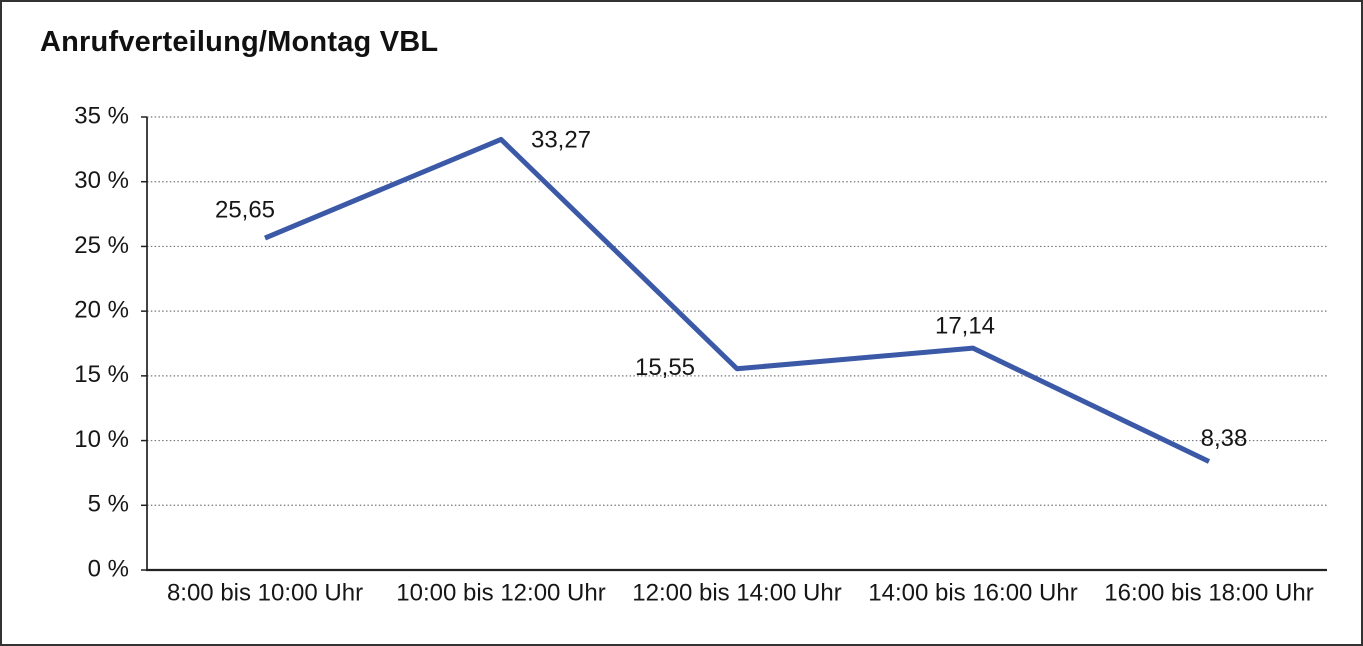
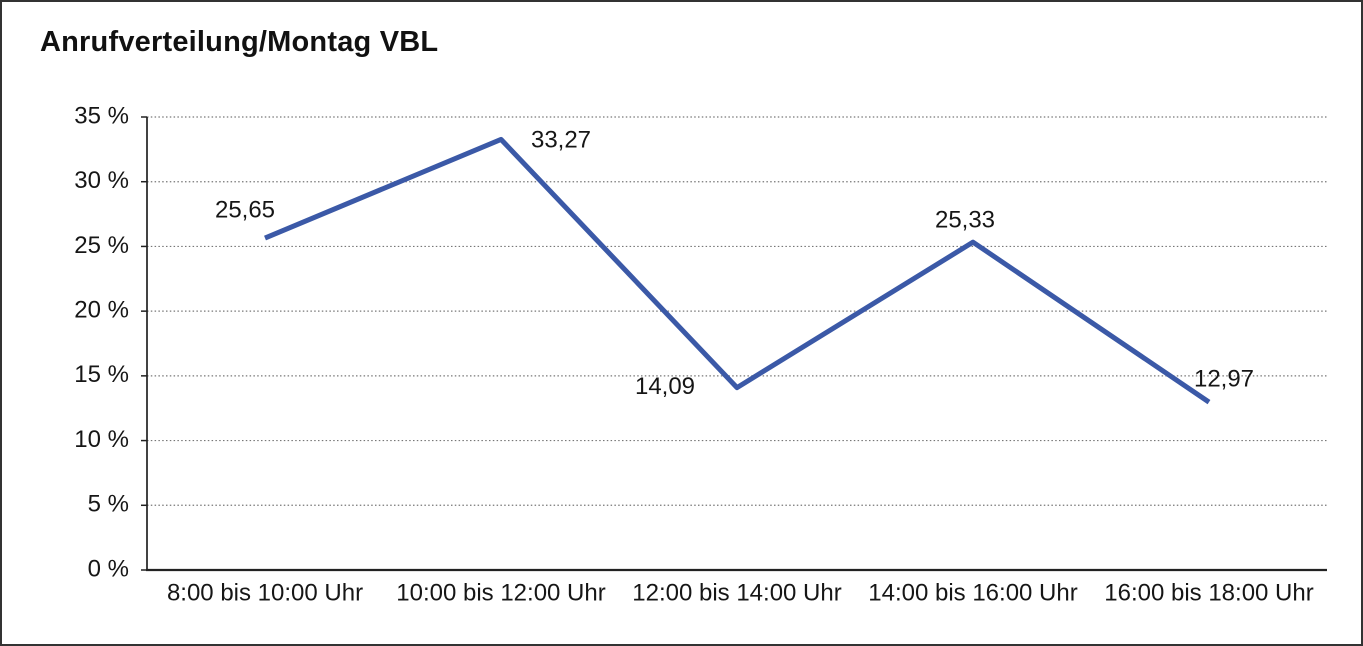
12:00 bis 14:00 Uhr: 15,55 -> 14,09
14:00 bis 16:00 Uhr: 17,14 -> 25,33
16:00 bis 18:00 Uhr: 8,38 -> 12,97
